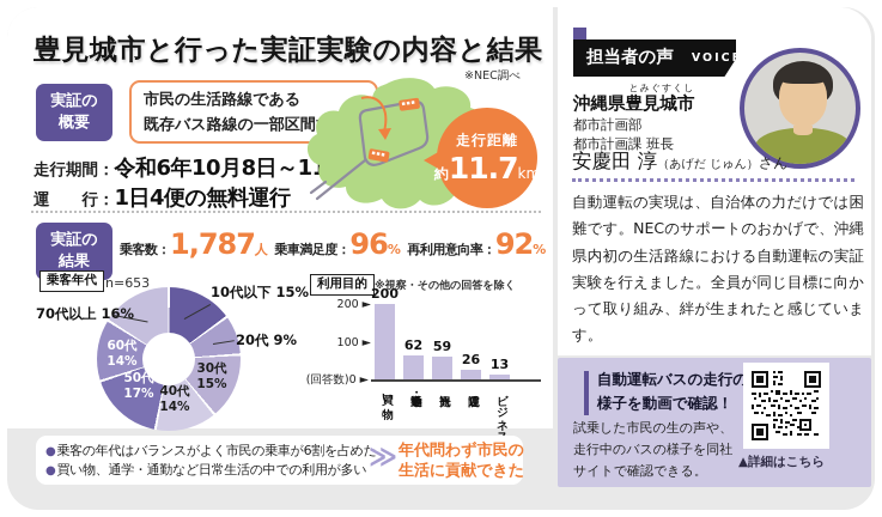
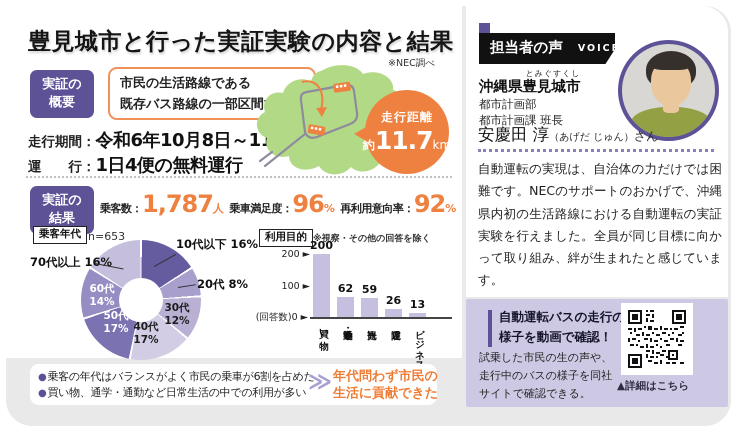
乗客年代/10代以下: 15% -> 16%
乗客年代/20代: 9% -> 8%
乗客年代/30代: 15% -> 12%
乗客年代/40代: 14% -> 17%
